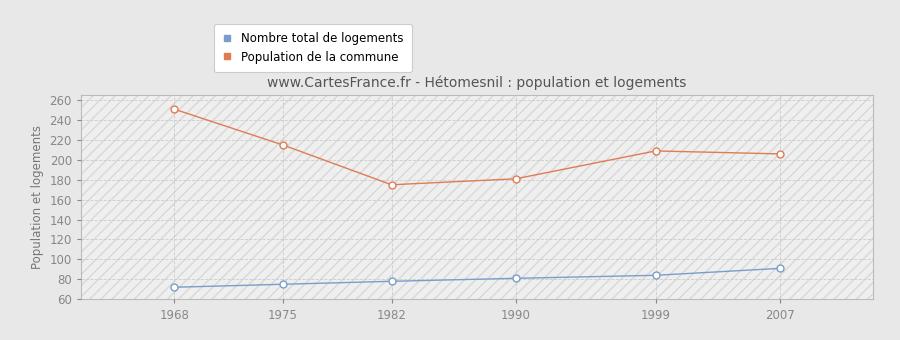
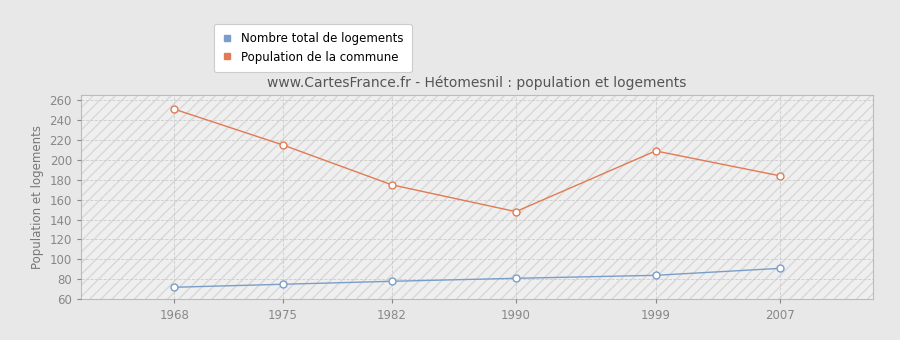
Population de la commune/1990: 181 -> 148
Population de la commune/2007: 206 -> 184
